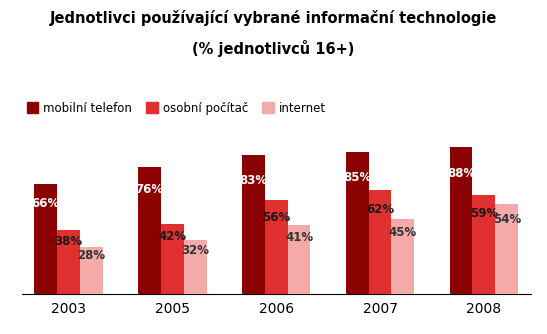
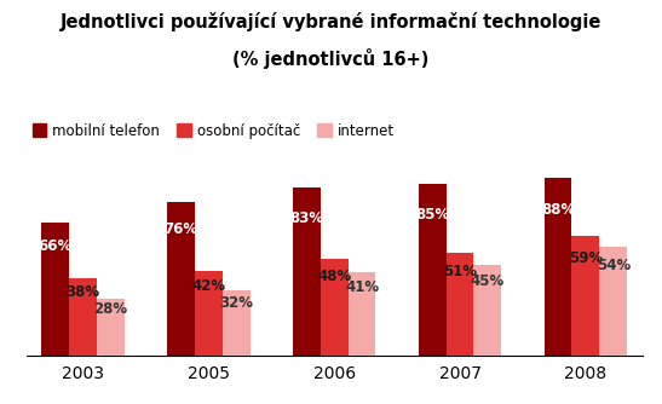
osobní počítač/2006: 56% -> 48%
osobní počítač/2007: 62% -> 51%
